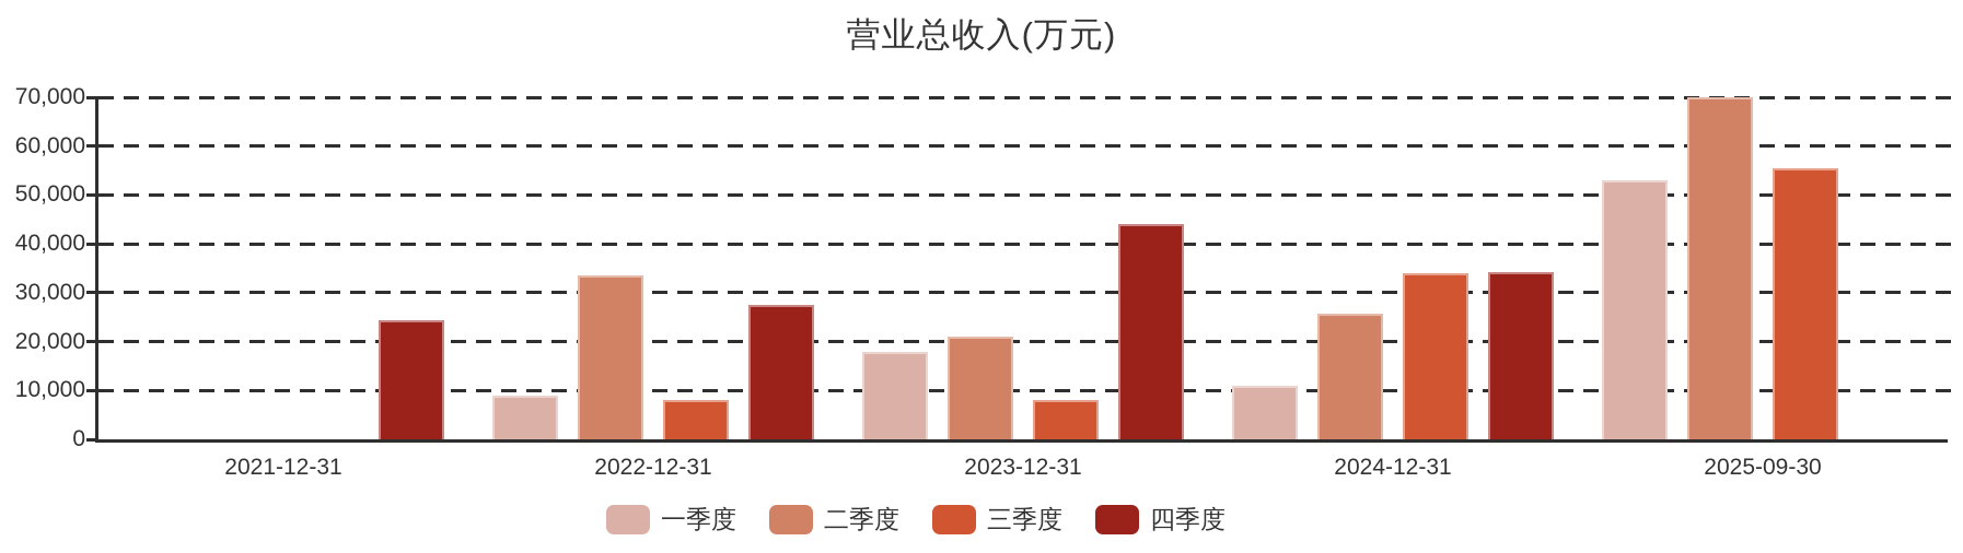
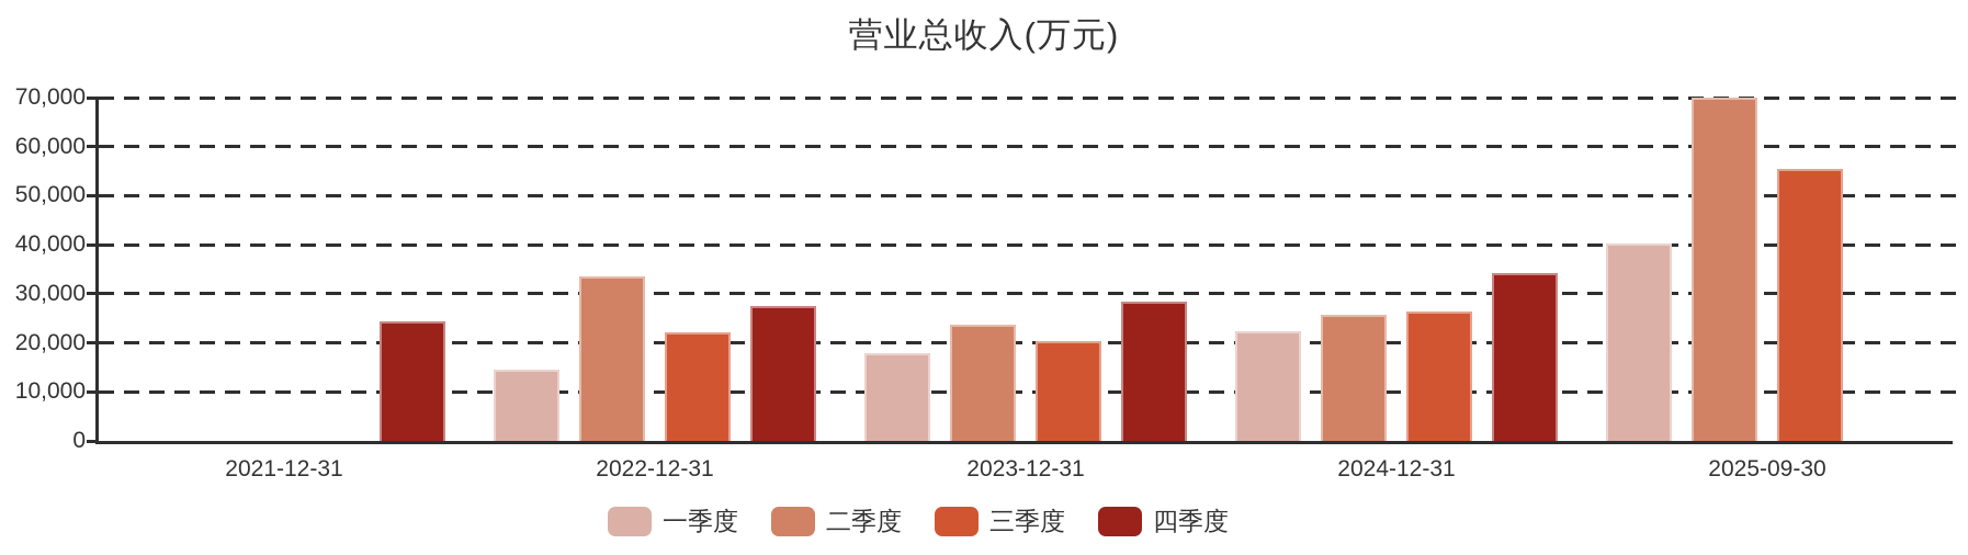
一季度/2022-12-31: 9000 -> 14000
三季度/2022-12-31: 8000 -> 22000
二季度/2023-12-31: 21000 -> 24000
三季度/2023-12-31: 8000 -> 20000
四季度/2023-12-31: 44000 -> 28000
一季度/2024-12-31: 11000 -> 22000
三季度/2024-12-31: 34000 -> 26000
一季度/2025-09-30: 53000 -> 40000
